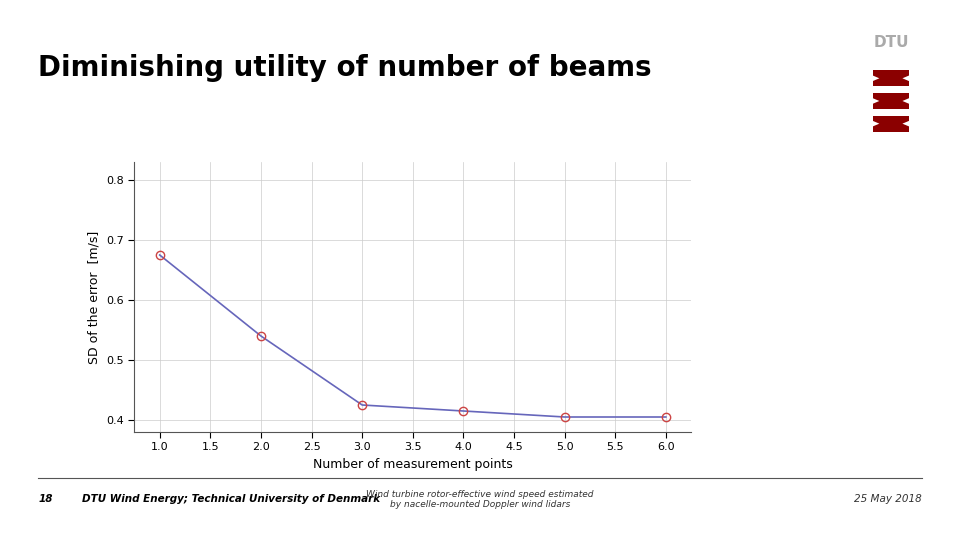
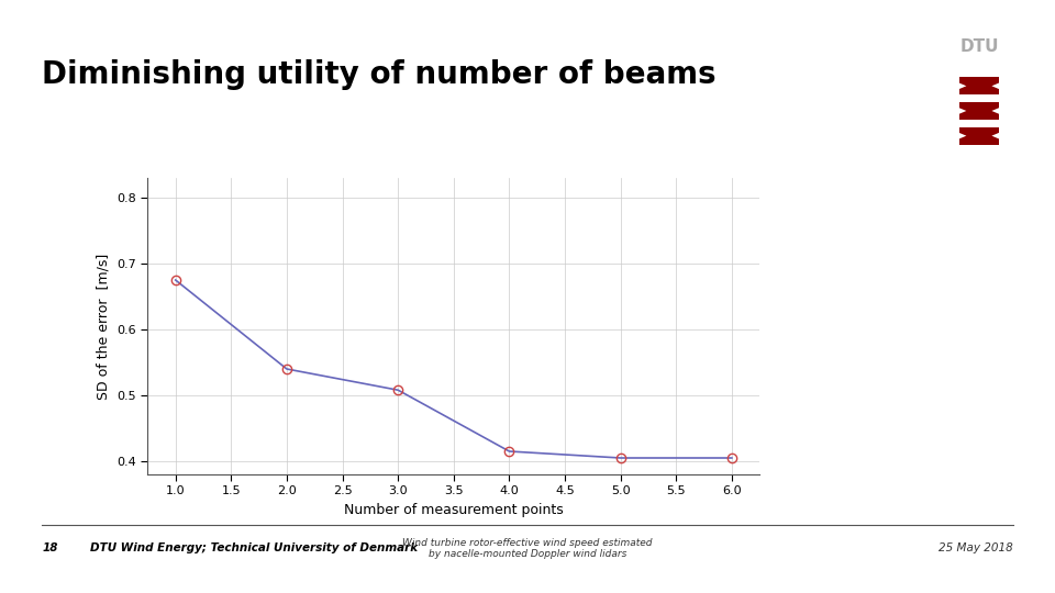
3.0: 0.425 -> 0.508
